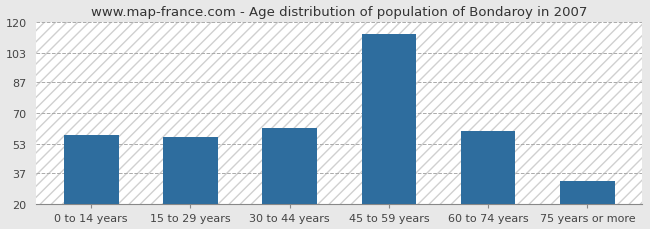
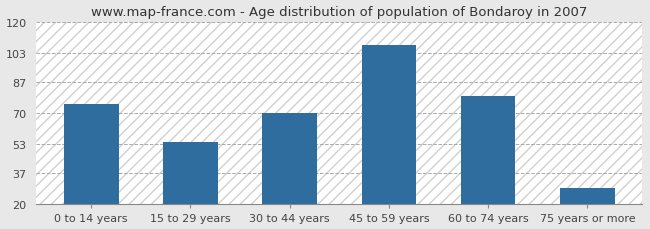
0 to 14 years: 58 -> 75
15 to 29 years: 57 -> 54
30 to 44 years: 62 -> 70
45 to 59 years: 113 -> 107
60 to 74 years: 60 -> 79
75 years or more: 33 -> 29
